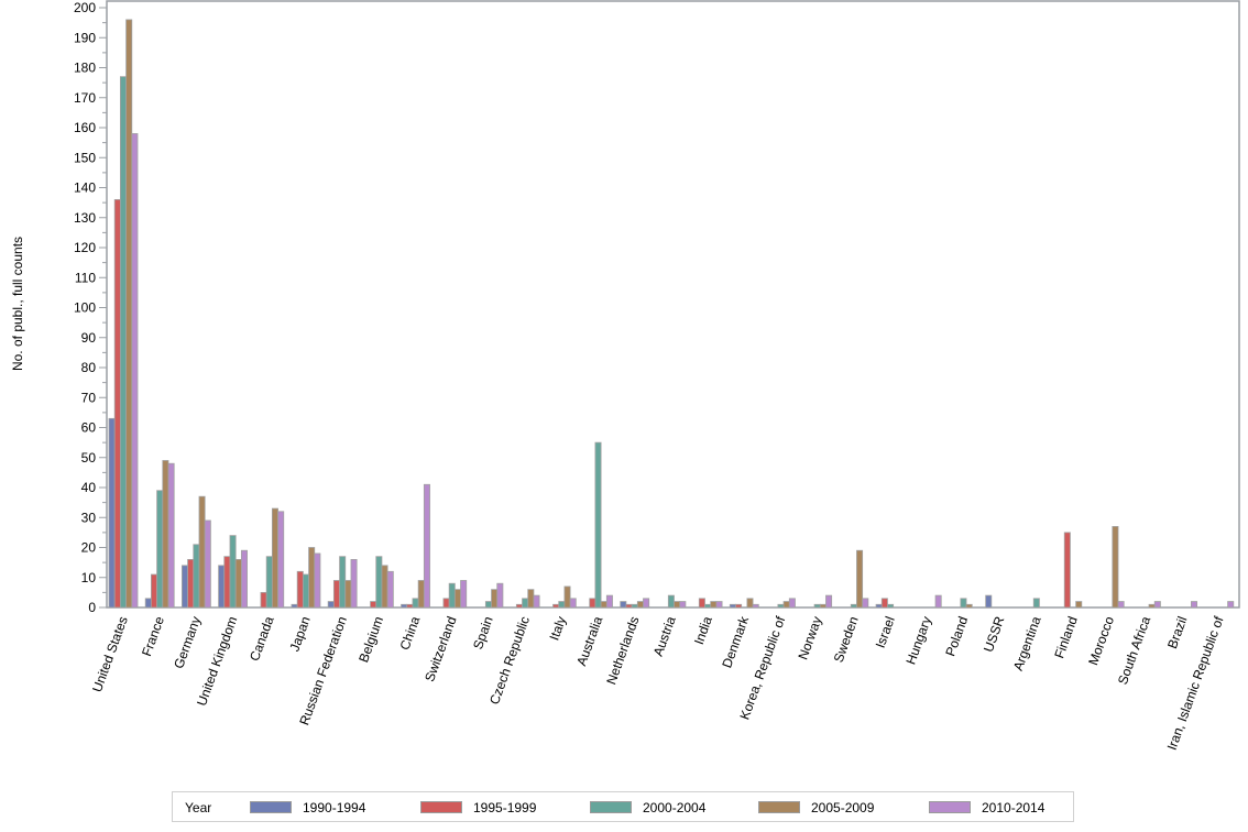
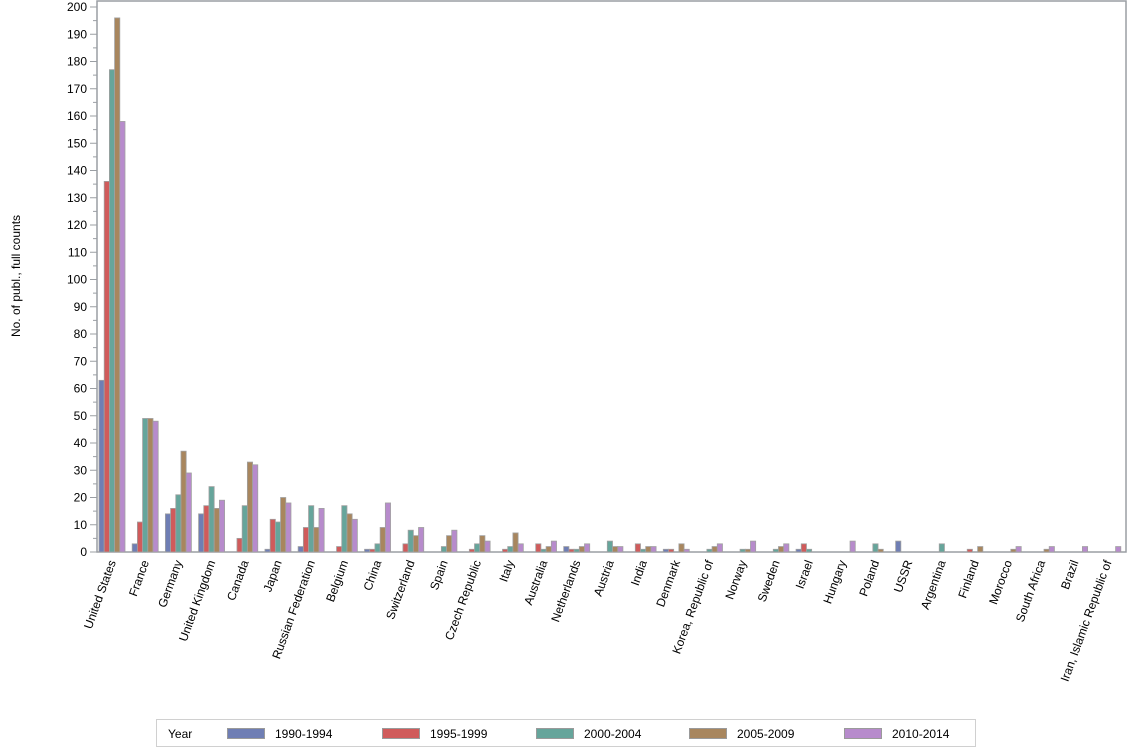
2000-2004/France: 39 -> 49
2010-2014/China: 41 -> 18
2000-2004/Australia: 55 -> 1
2005-2009/Sweden: 19 -> 2
1995-1999/Finland: 25 -> 1
2005-2009/Morocco: 27 -> 1
